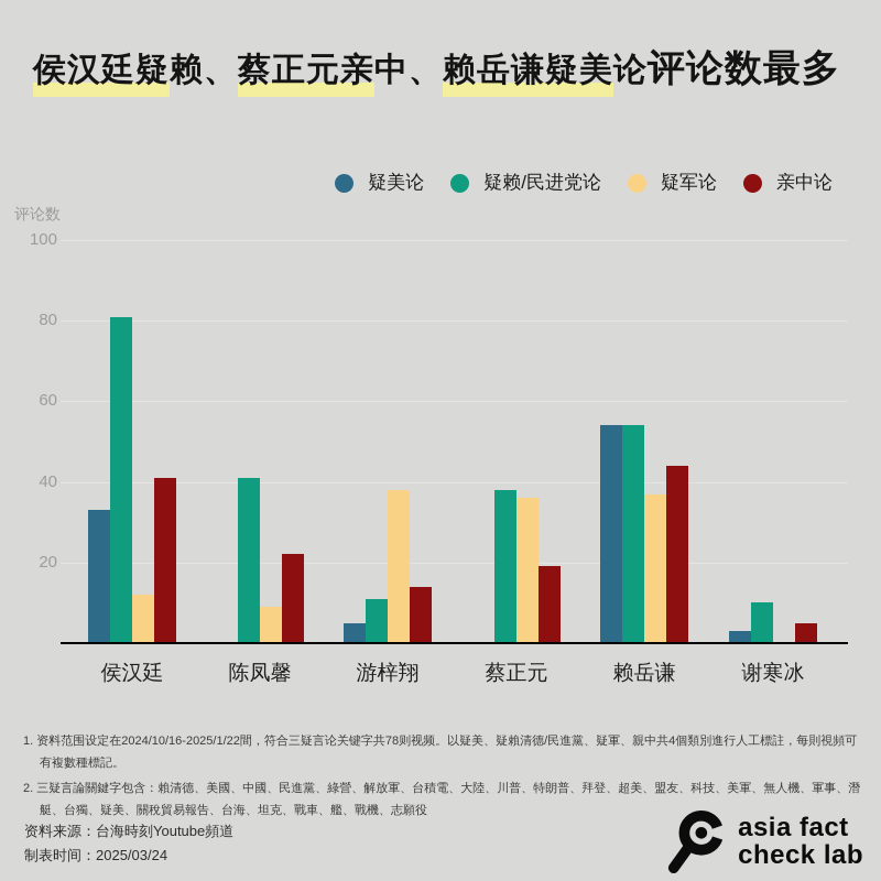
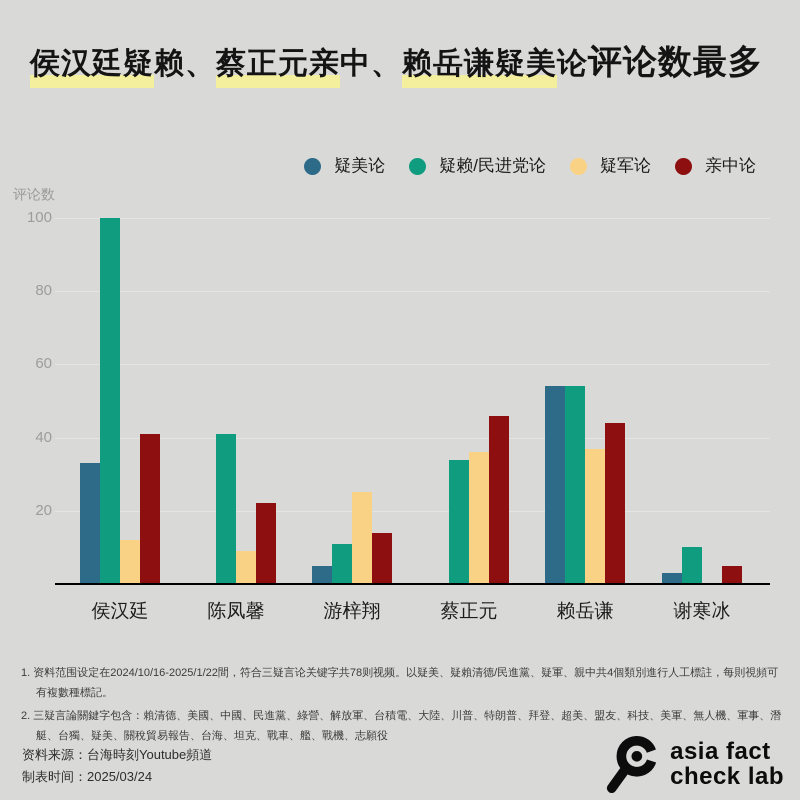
疑赖/民进党论/侯汉廷: 81 -> 100
疑军论/游梓翔: 38 -> 25
疑赖/民进党论/蔡正元: 38 -> 34
亲中论/蔡正元: 19 -> 46
